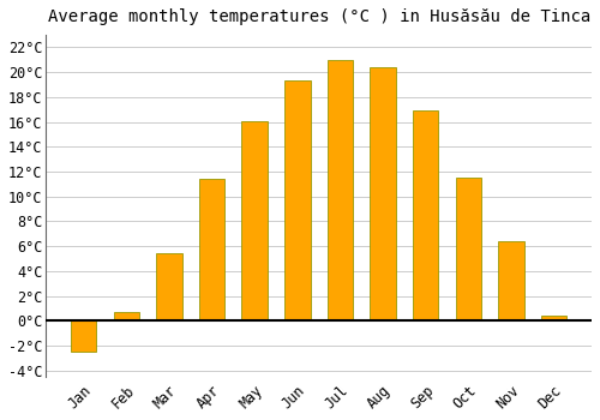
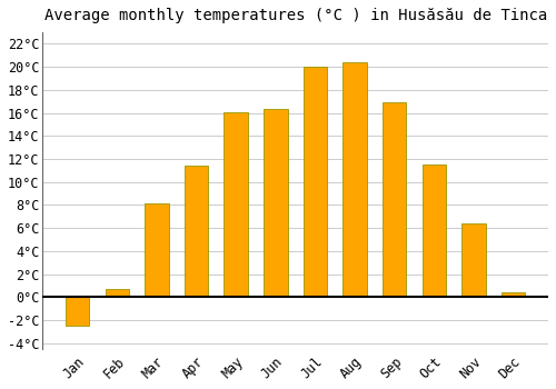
Mar: 5.4°C -> 8.1°C
Jun: 19.3°C -> 16.3°C
Jul: 21.0°C -> 20.0°C
